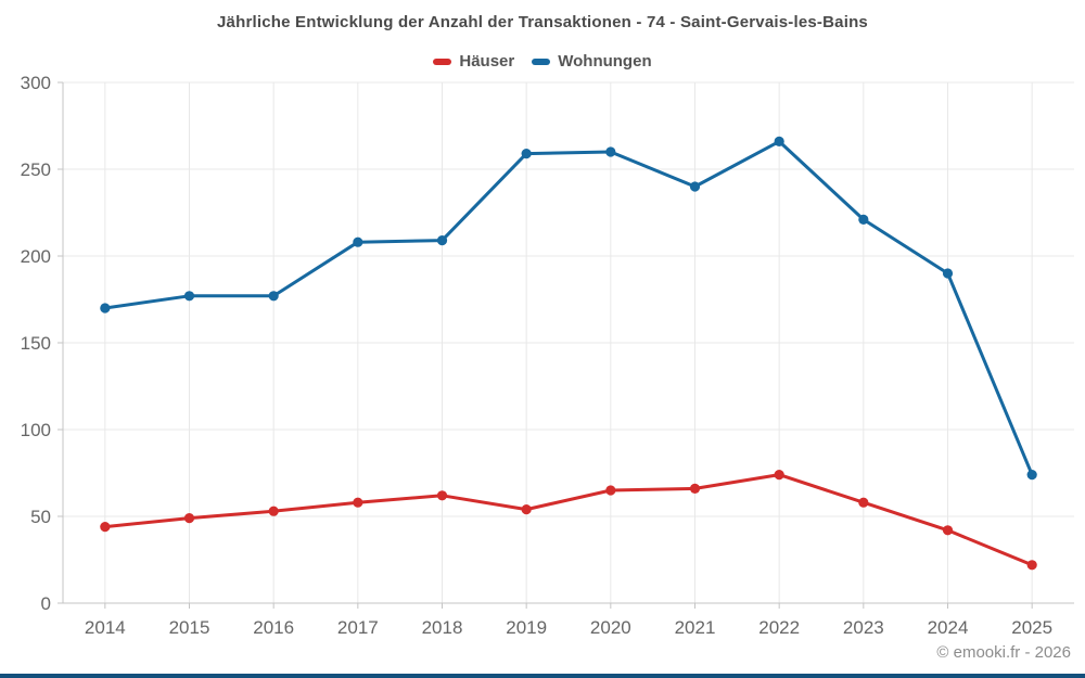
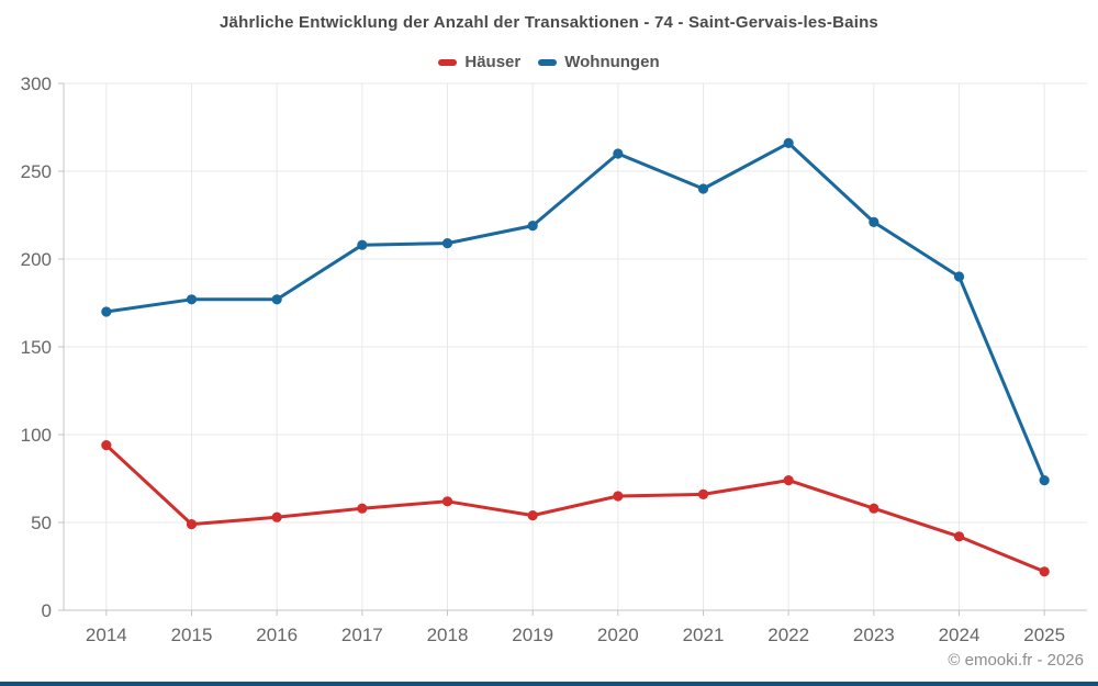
Häuser/2014: 44 -> 94
Wohnungen/2019: 259 -> 219
